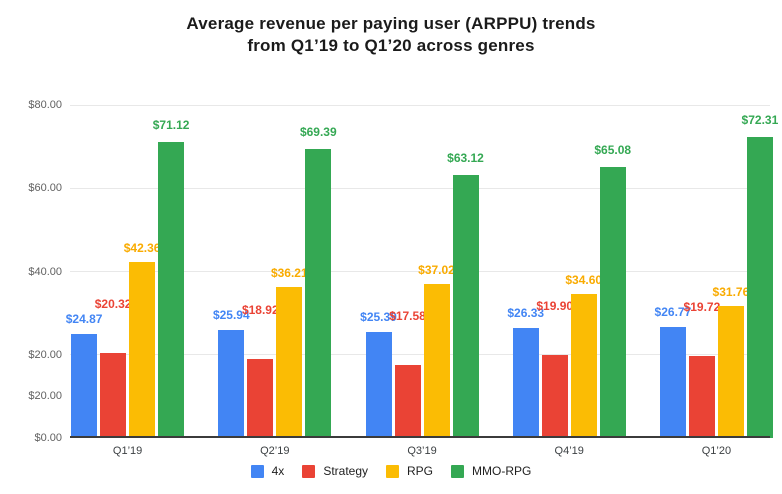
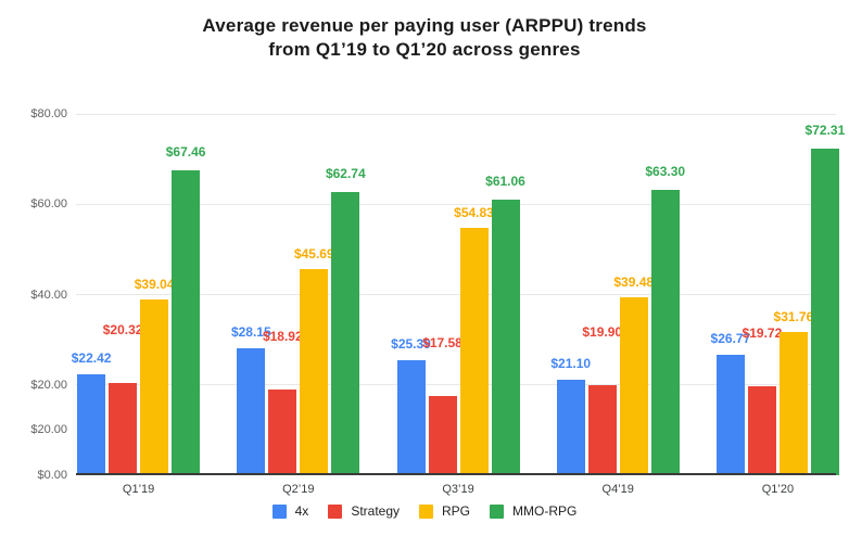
4x/Q1’19: $24.87 -> $22.42
RPG/Q1’19: $42.36 -> $39.04
MMO-RPG/Q1’19: $71.12 -> $67.46
4x/Q2’19: $25.94 -> $28.15
RPG/Q2’19: $36.21 -> $45.69
MMO-RPG/Q2’19: $69.39 -> $62.74
RPG/Q3’19: $37.02 -> $54.83
MMO-RPG/Q3’19: $63.12 -> $61.06
4x/Q4’19: $26.33 -> $21.10
RPG/Q4’19: $34.60 -> $39.48
MMO-RPG/Q4’19: $65.08 -> $63.30
